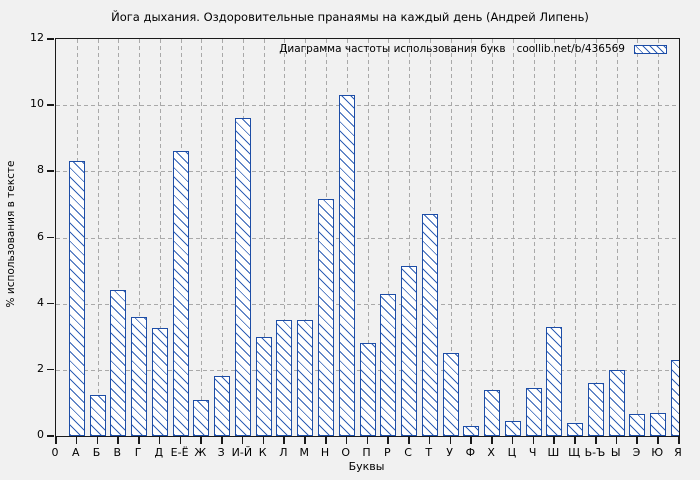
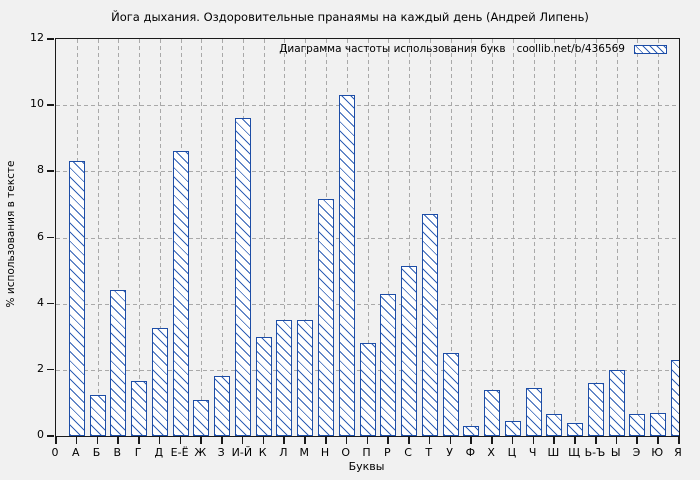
Г: 3.6 -> 1.6
Ш: 3.3 -> 0.7
